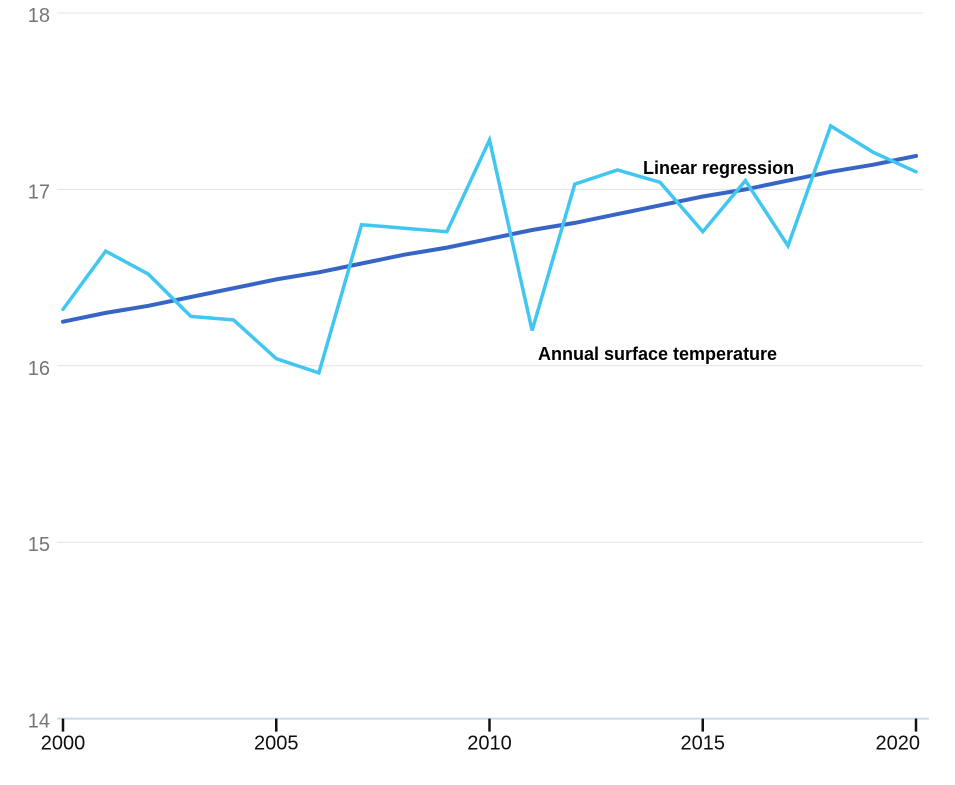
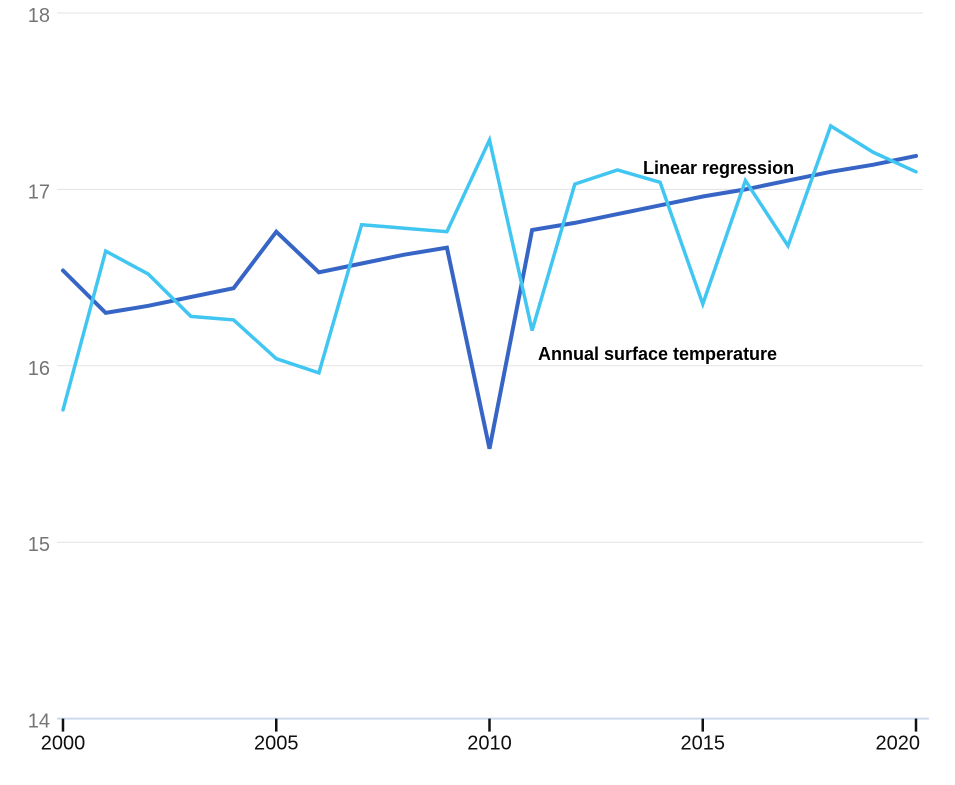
Annual surface temperature/2000: 16.32 -> 15.75
Linear regression/2000: 16.25 -> 16.54
Linear regression/2005: 16.49 -> 16.76
Linear regression/2010: 16.72 -> 15.53
Annual surface temperature/2015: 16.76 -> 16.35
